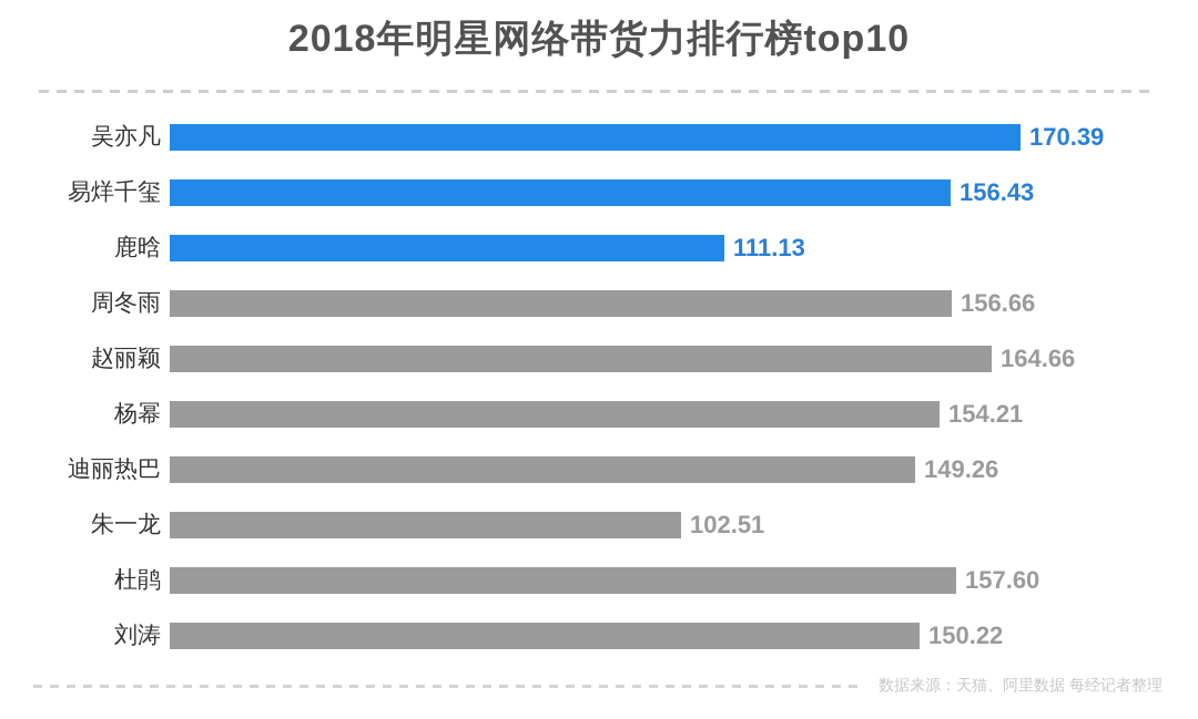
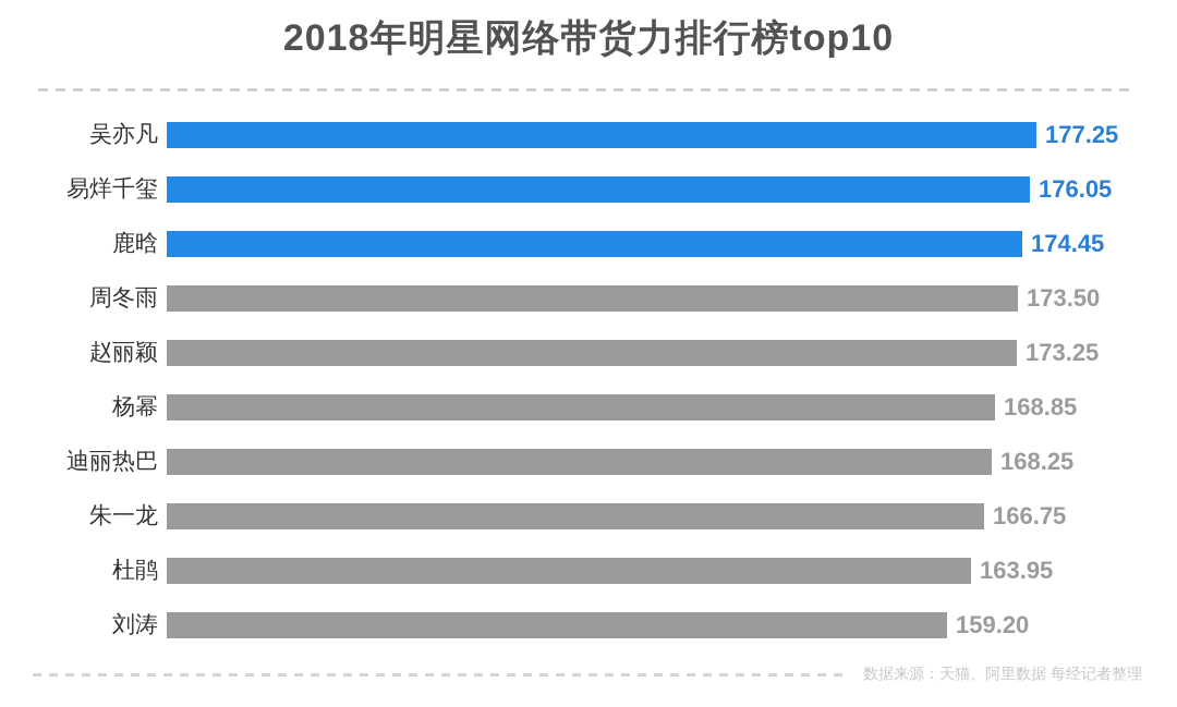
吴亦凡: 170.39 -> 177.25
易烊千玺: 156.43 -> 176.05
鹿晗: 111.13 -> 174.45
周冬雨: 156.66 -> 173.50
赵丽颖: 164.66 -> 173.25
杨幂: 154.21 -> 168.85
迪丽热巴: 149.26 -> 168.25
朱一龙: 102.51 -> 166.75
杜鹃: 157.60 -> 163.95
刘涛: 150.22 -> 159.20
